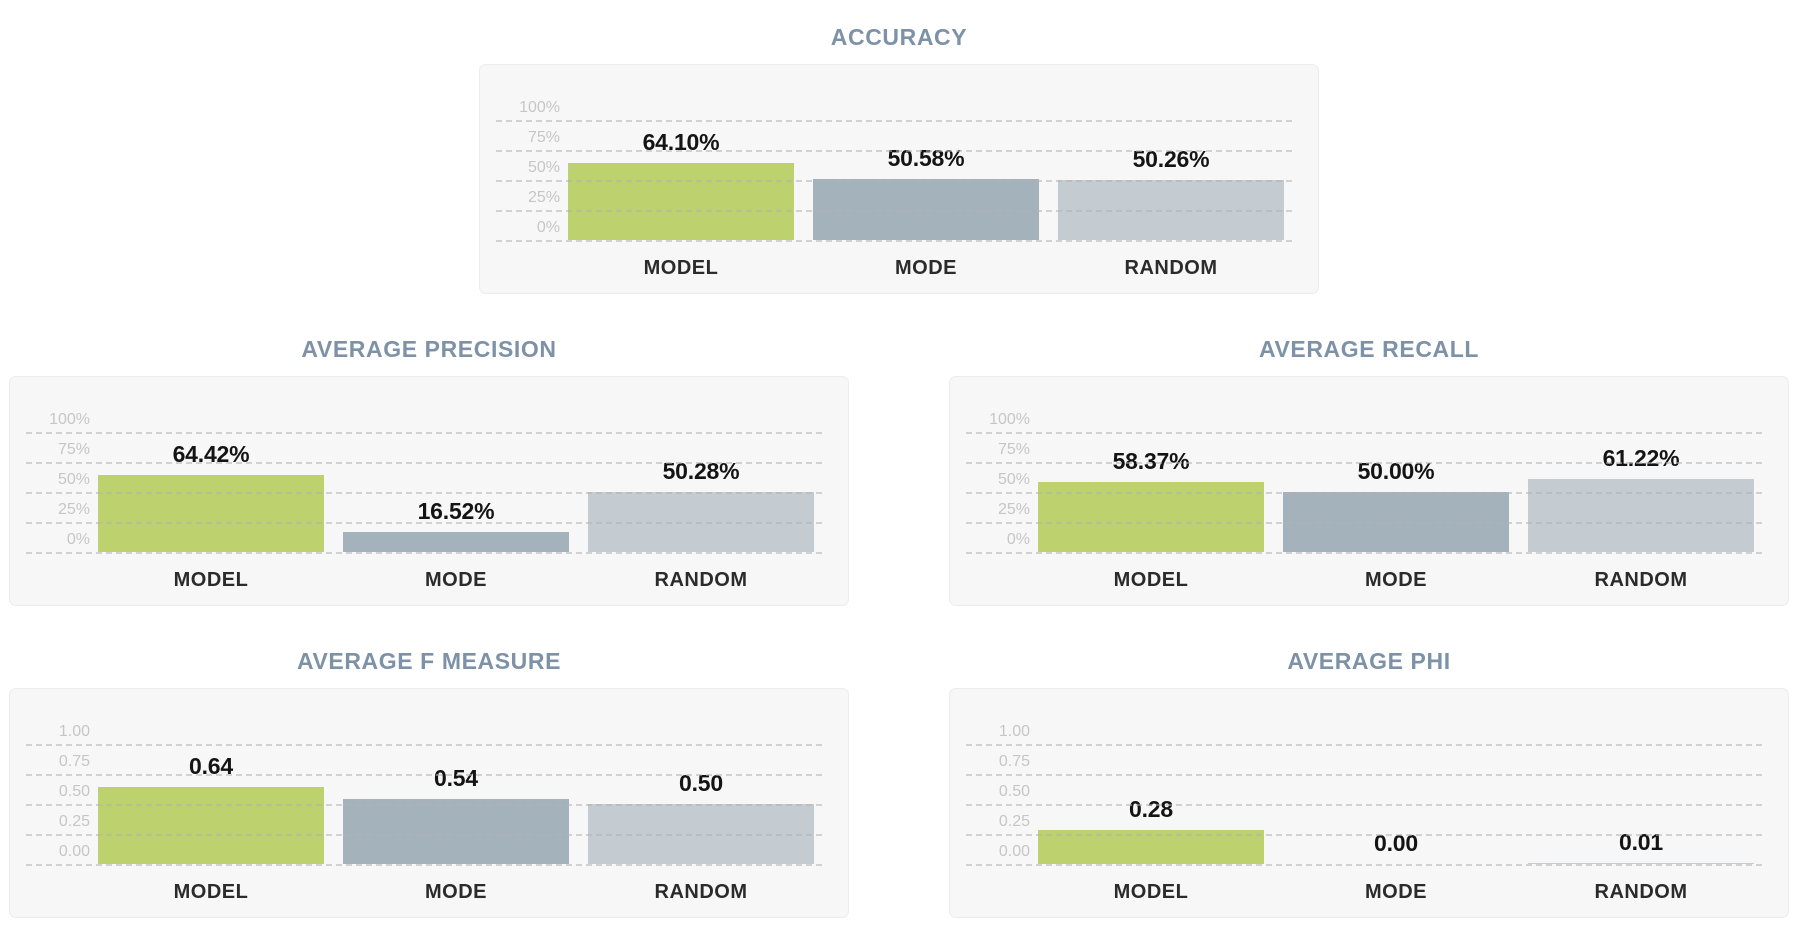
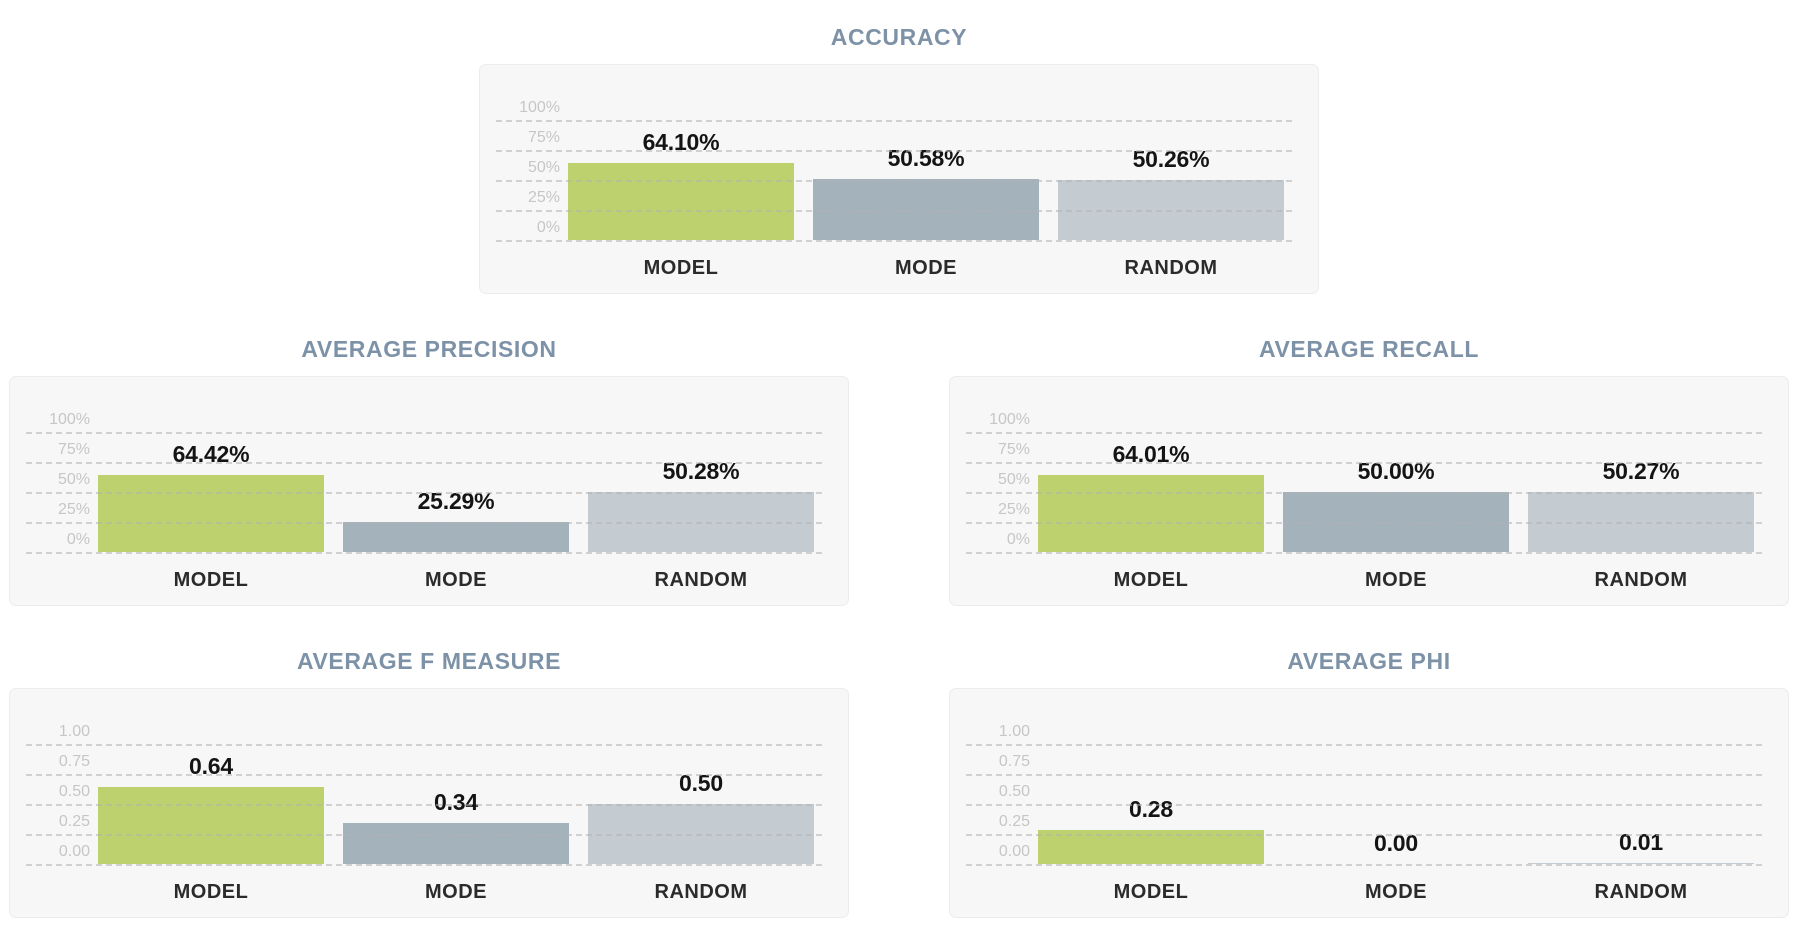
AVERAGE PRECISION/MODE: 16.52% -> 25.29%
AVERAGE RECALL/MODEL: 58.37% -> 64.01%
AVERAGE RECALL/RANDOM: 61.22% -> 50.27%
AVERAGE F MEASURE/MODE: 0.54 -> 0.34
